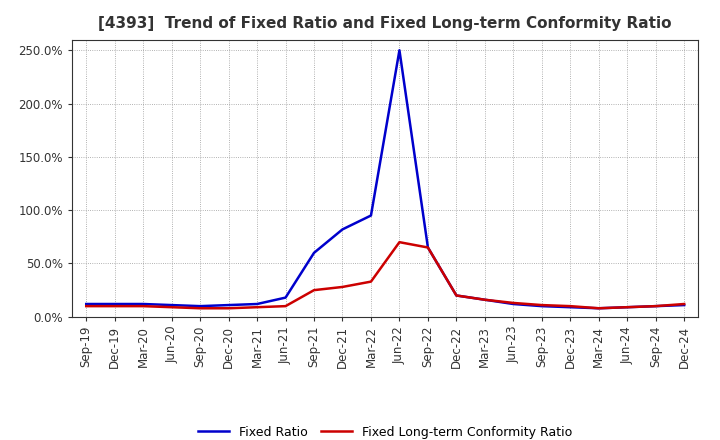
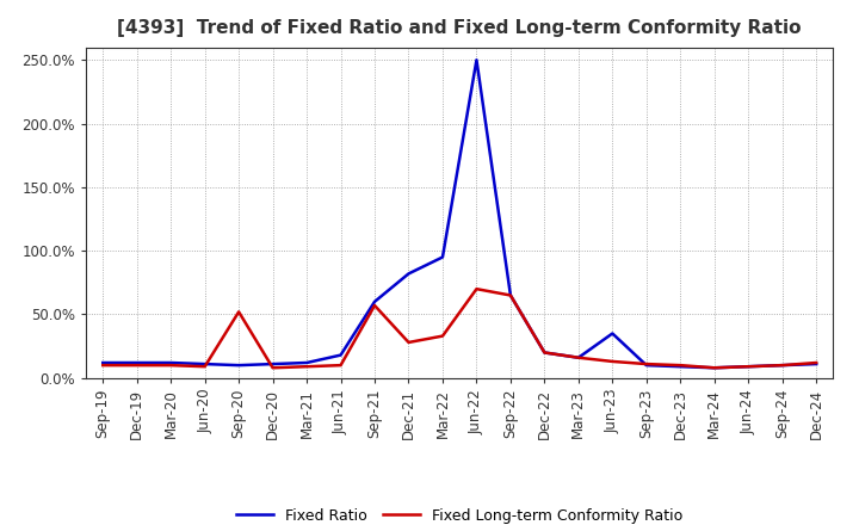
Fixed Long-term Conformity Ratio/Sep-20: 8% -> 52%
Fixed Long-term Conformity Ratio/Sep-21: 25% -> 57%
Fixed Ratio/Jun-23: 12% -> 35%
